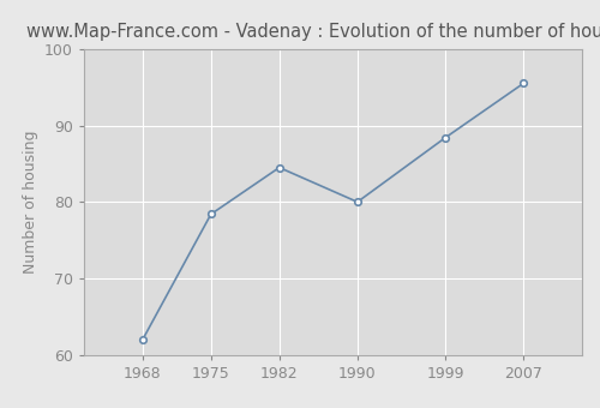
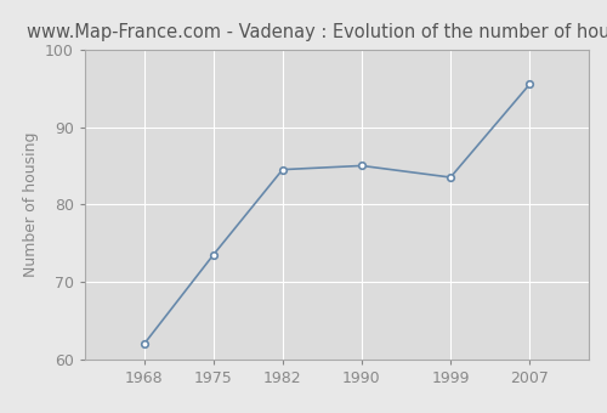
1975: 78.4 -> 73.5
1990: 80.0 -> 85.0
1999: 88.4 -> 83.5
